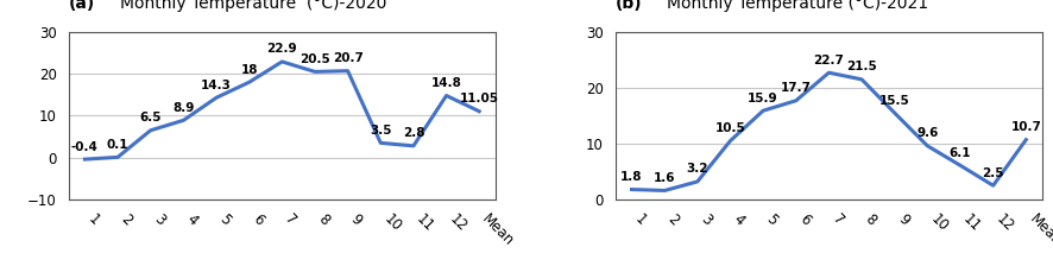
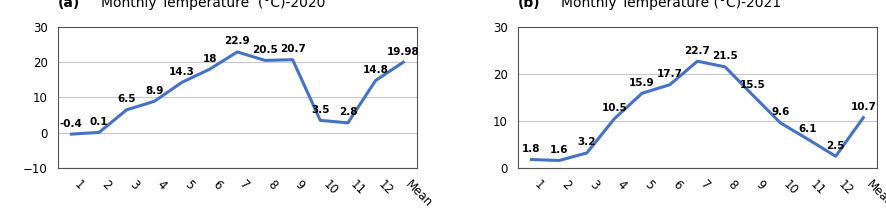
Mean: 11.05 -> 19.98
